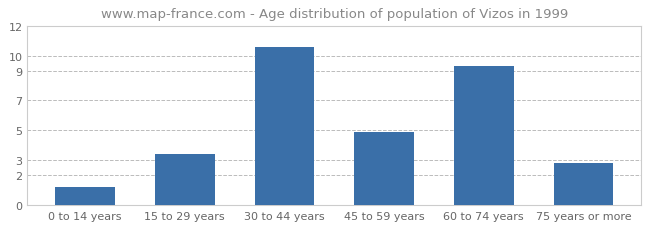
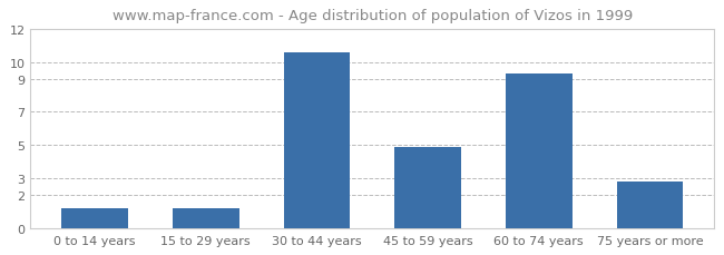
15 to 29 years: 3.4 -> 1.2
